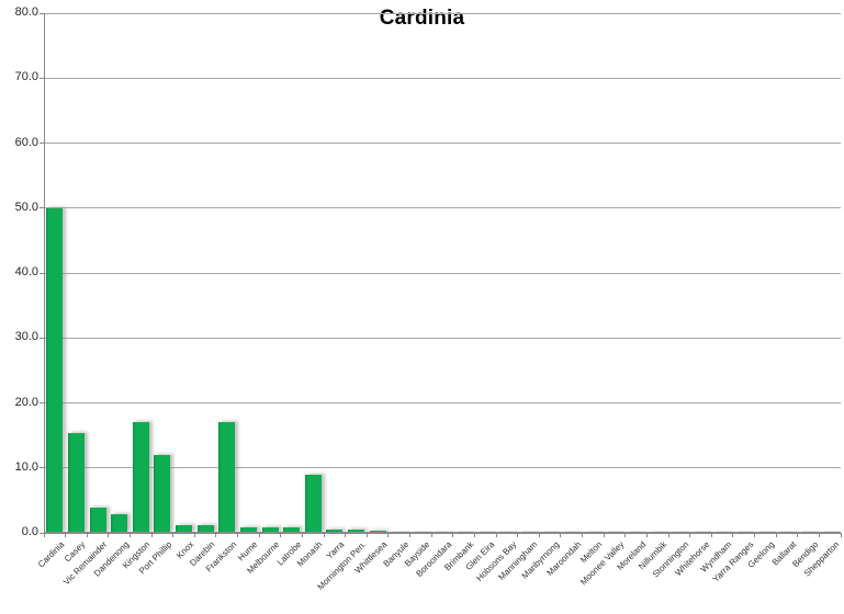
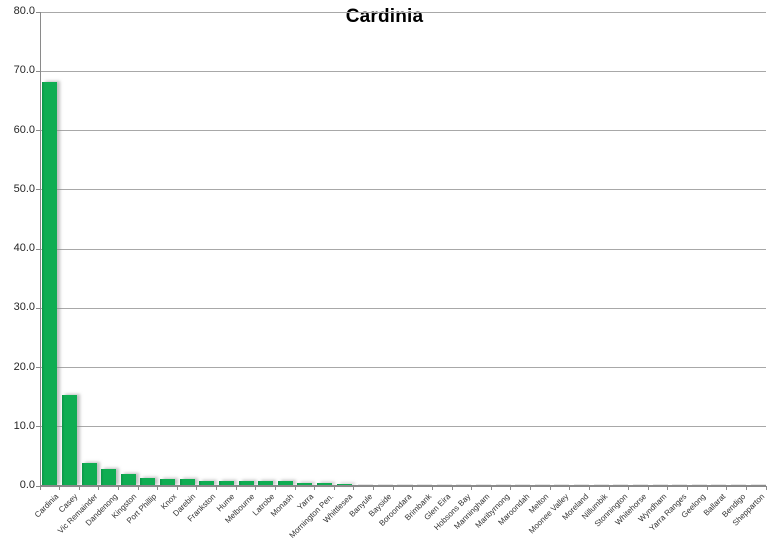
Cardinia: 50 -> 68
Kingston: 17 -> 2
Port Phillip: 12 -> 1
Frankston: 17 -> 1
Monash: 9 -> 1
